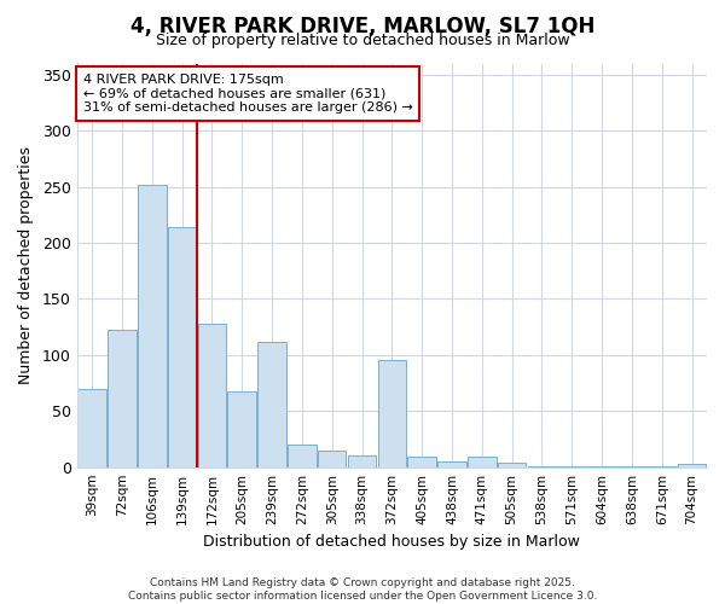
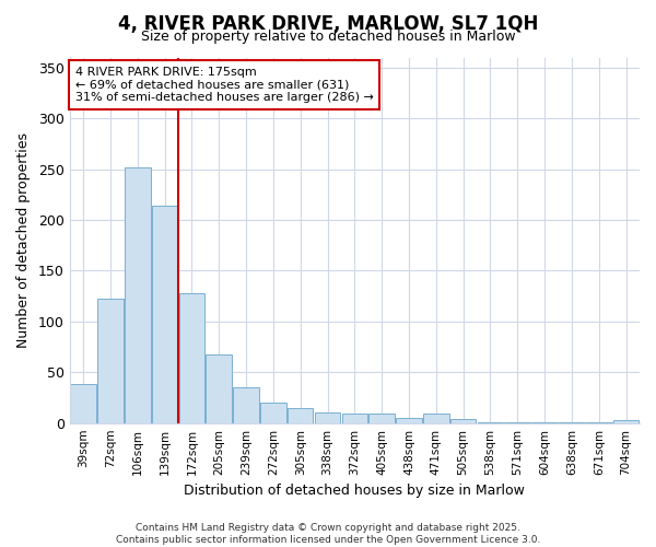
39sqm: 70 -> 38
239sqm: 112 -> 35
372sqm: 96 -> 9
